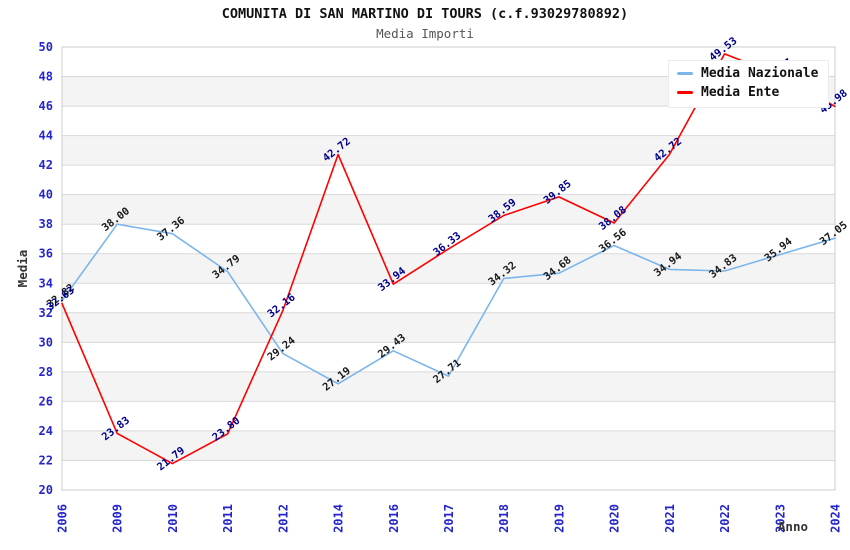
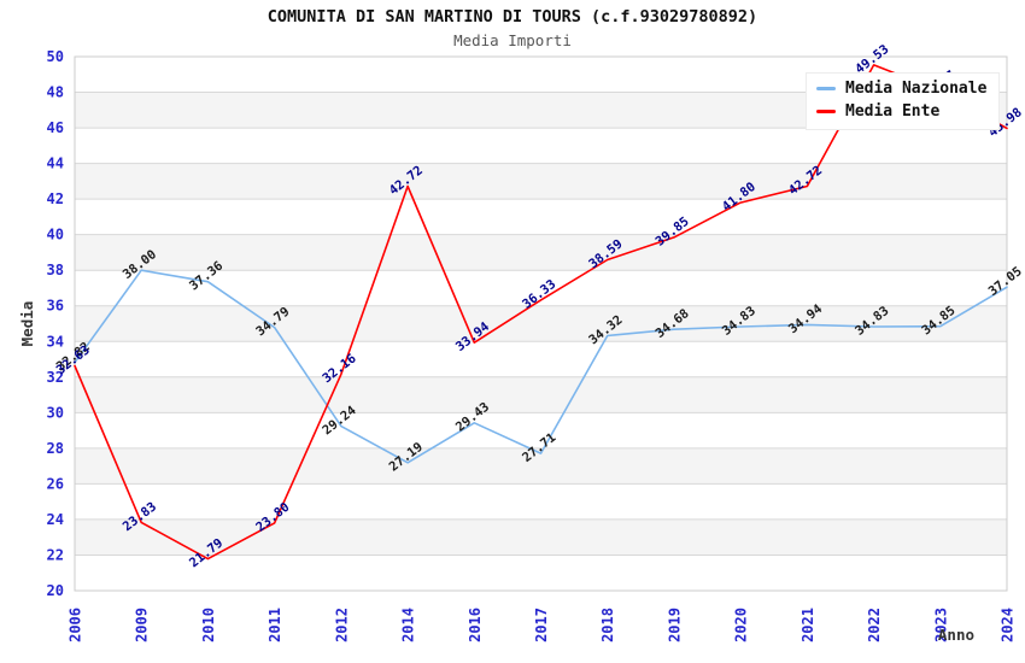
Media Nazionale/2020: 36.56 -> 34.83
Media Ente/2020: 38.08 -> 41.80
Media Nazionale/2023: 35.94 -> 34.85
